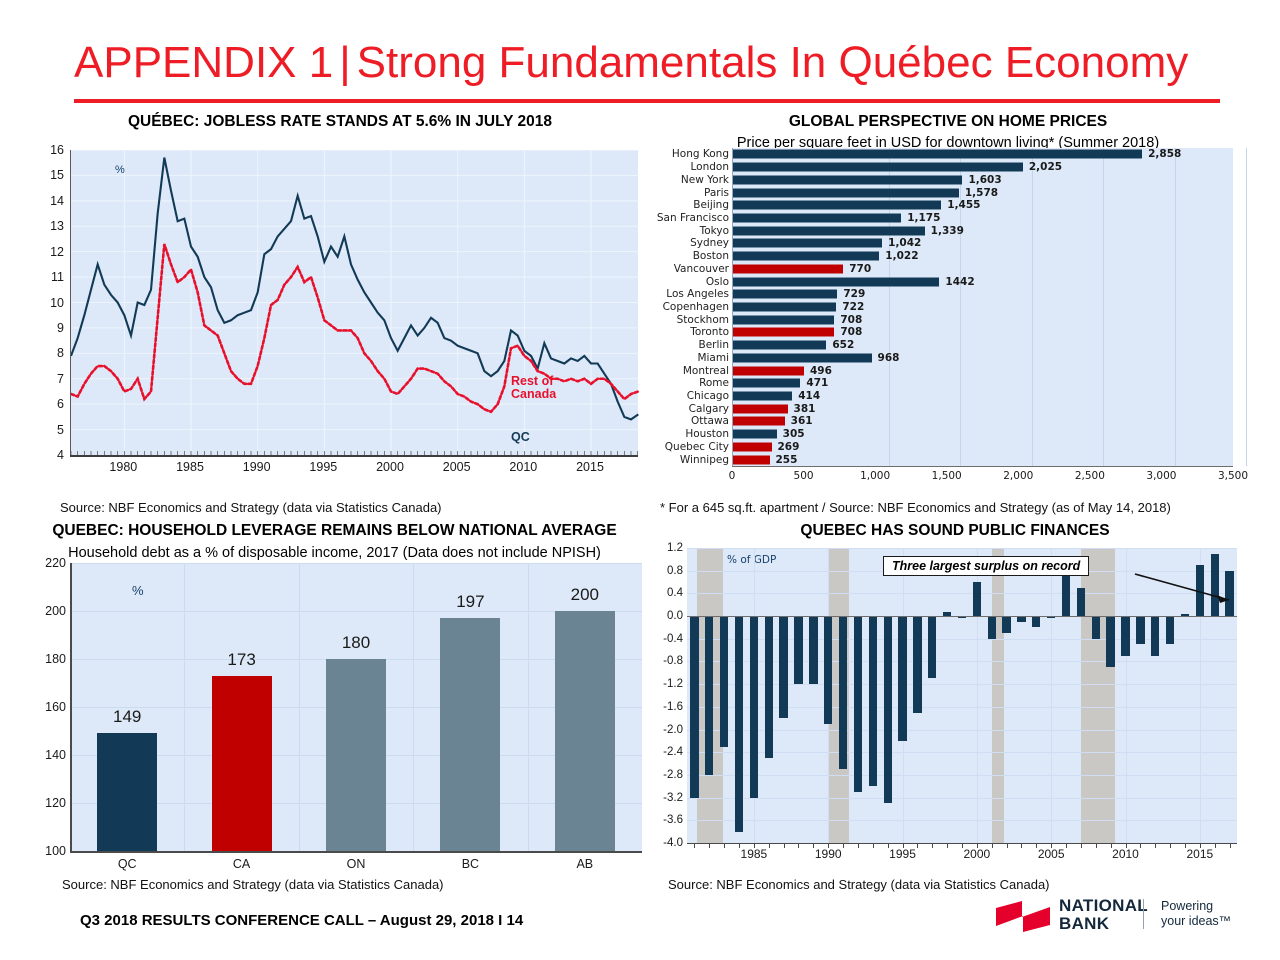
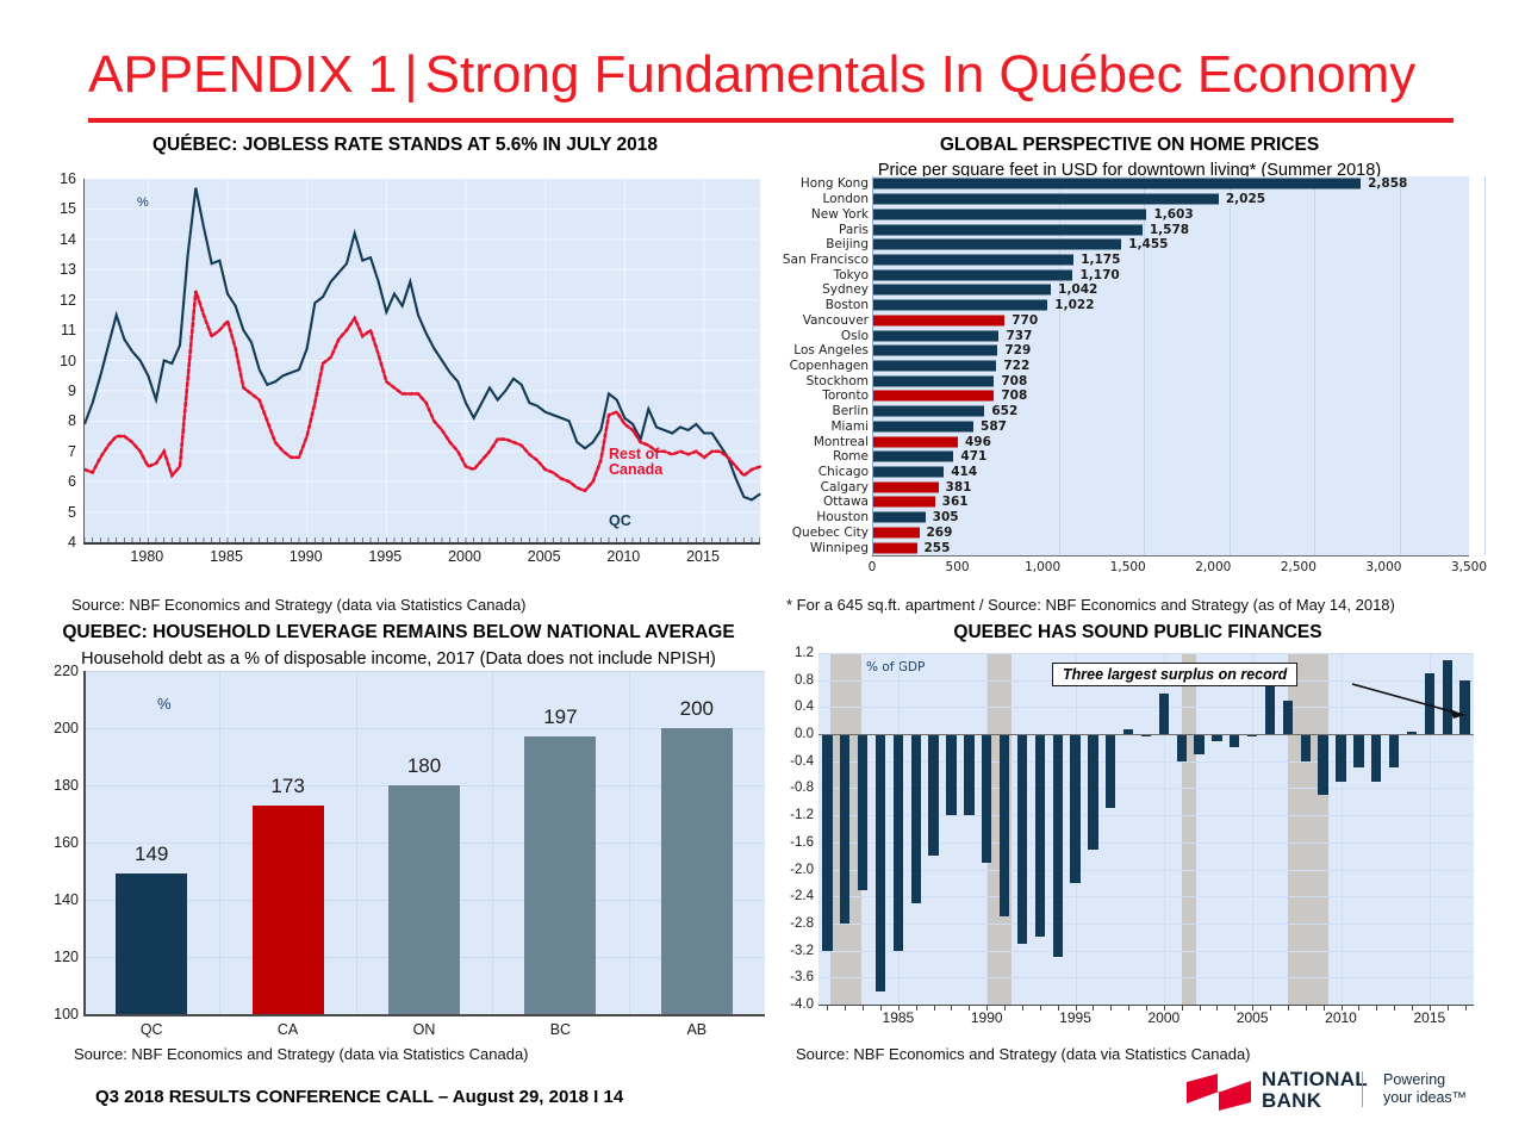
GLOBAL PERSPECTIVE ON HOME PRICES/Tokyo: 1,339 -> 1,170
GLOBAL PERSPECTIVE ON HOME PRICES/Oslo: 1442 -> 737
GLOBAL PERSPECTIVE ON HOME PRICES/Miami: 968 -> 587
